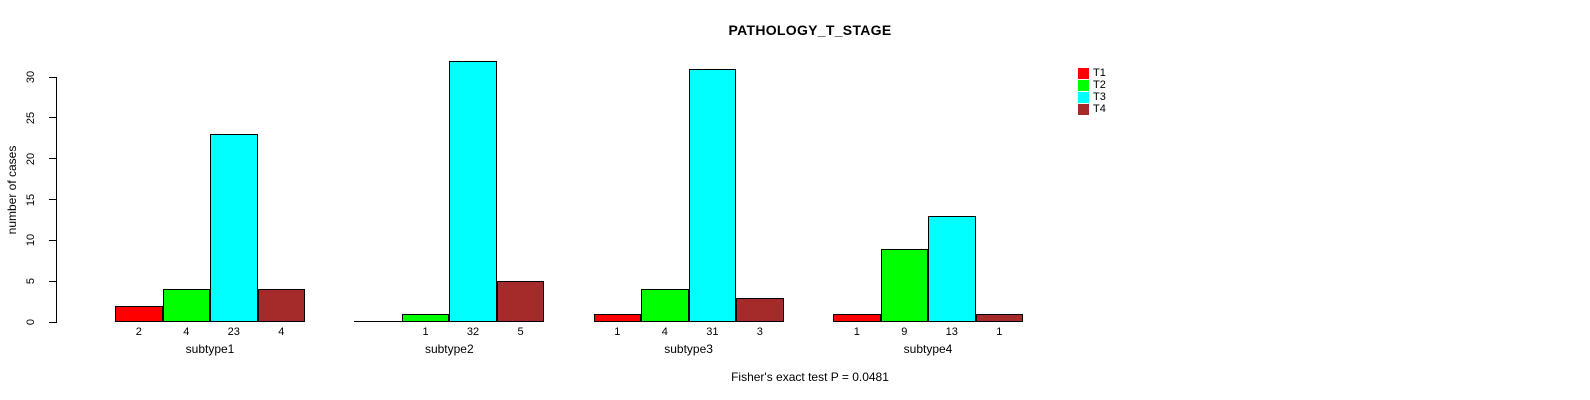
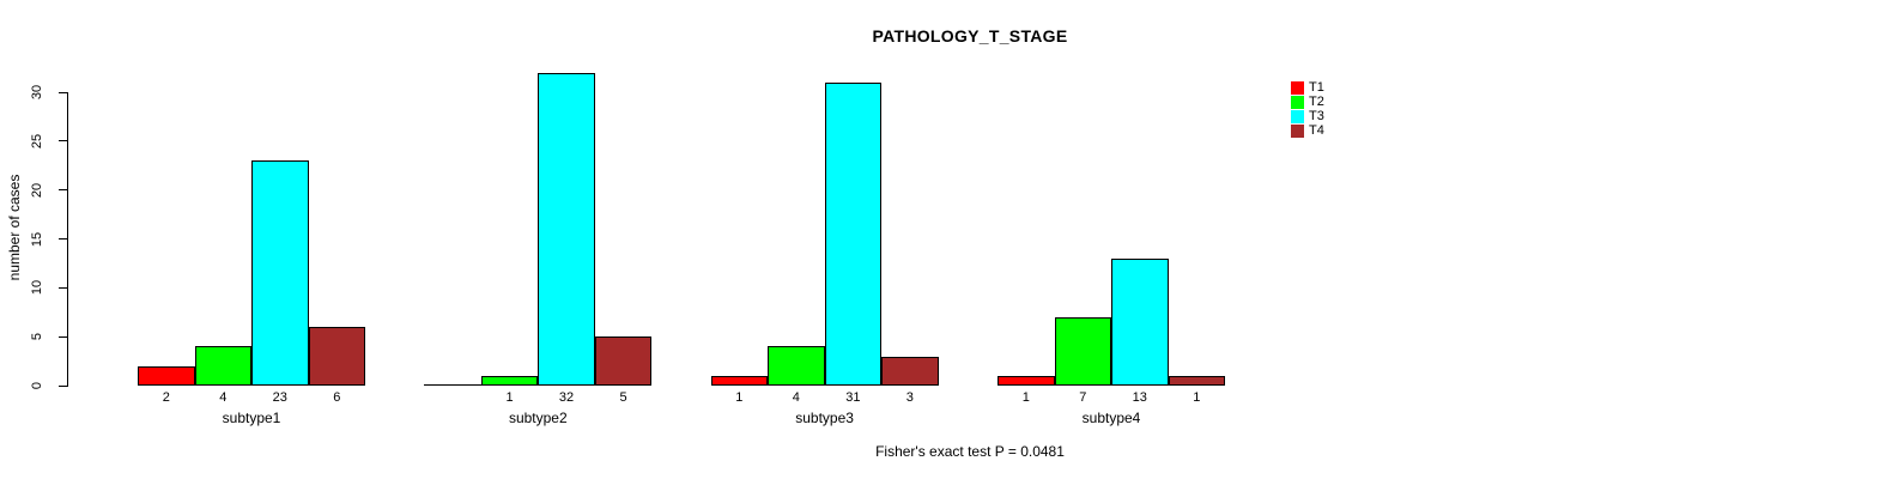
T4/subtype1: 4 -> 6
T2/subtype4: 9 -> 7
